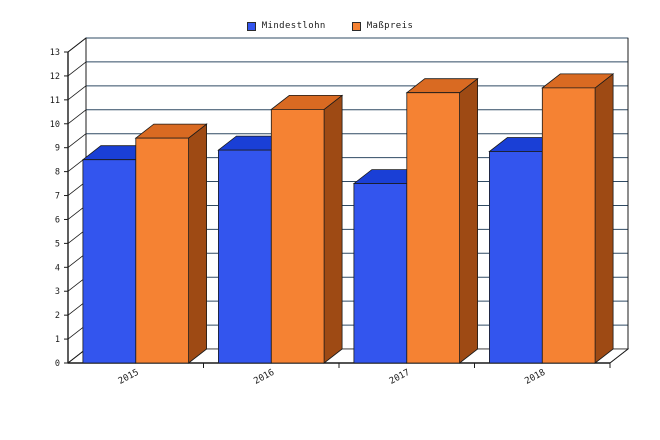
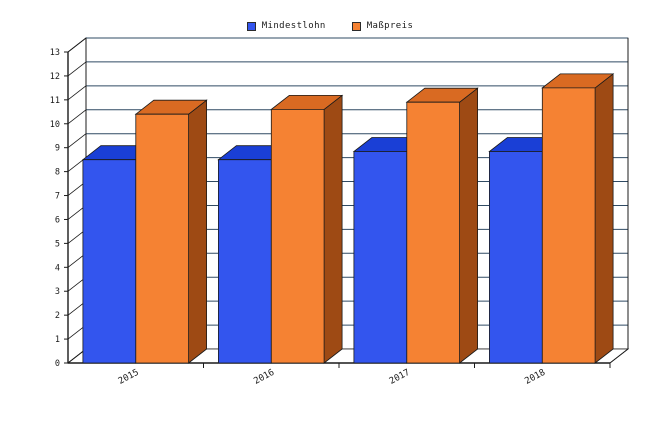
Maßpreis/2015: 9.4 -> 10.4
Mindestlohn/2016: 8.9 -> 8.5
Mindestlohn/2017: 7.5 -> 8.8
Maßpreis/2017: 11.3 -> 10.9
